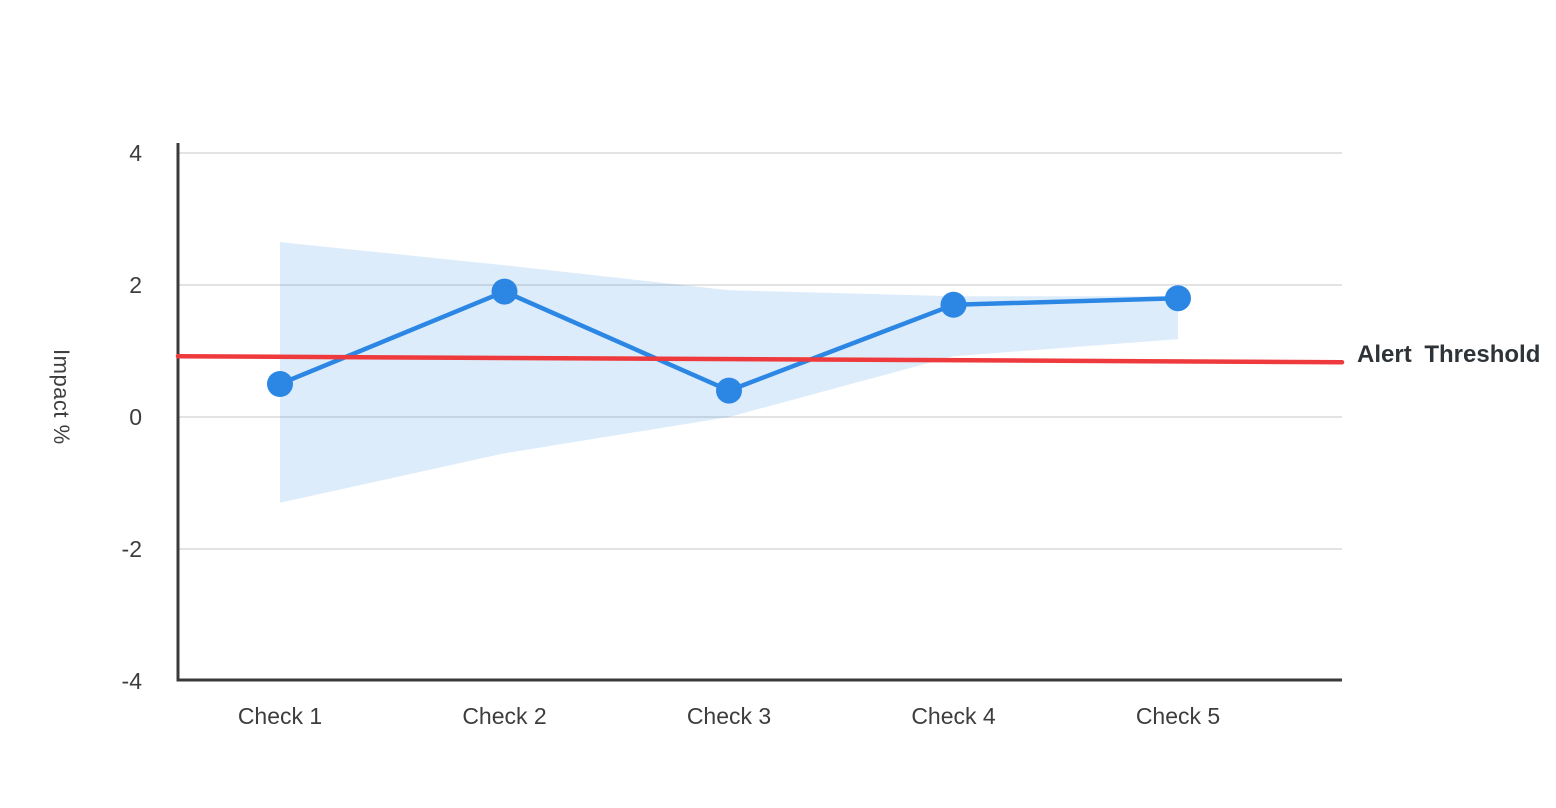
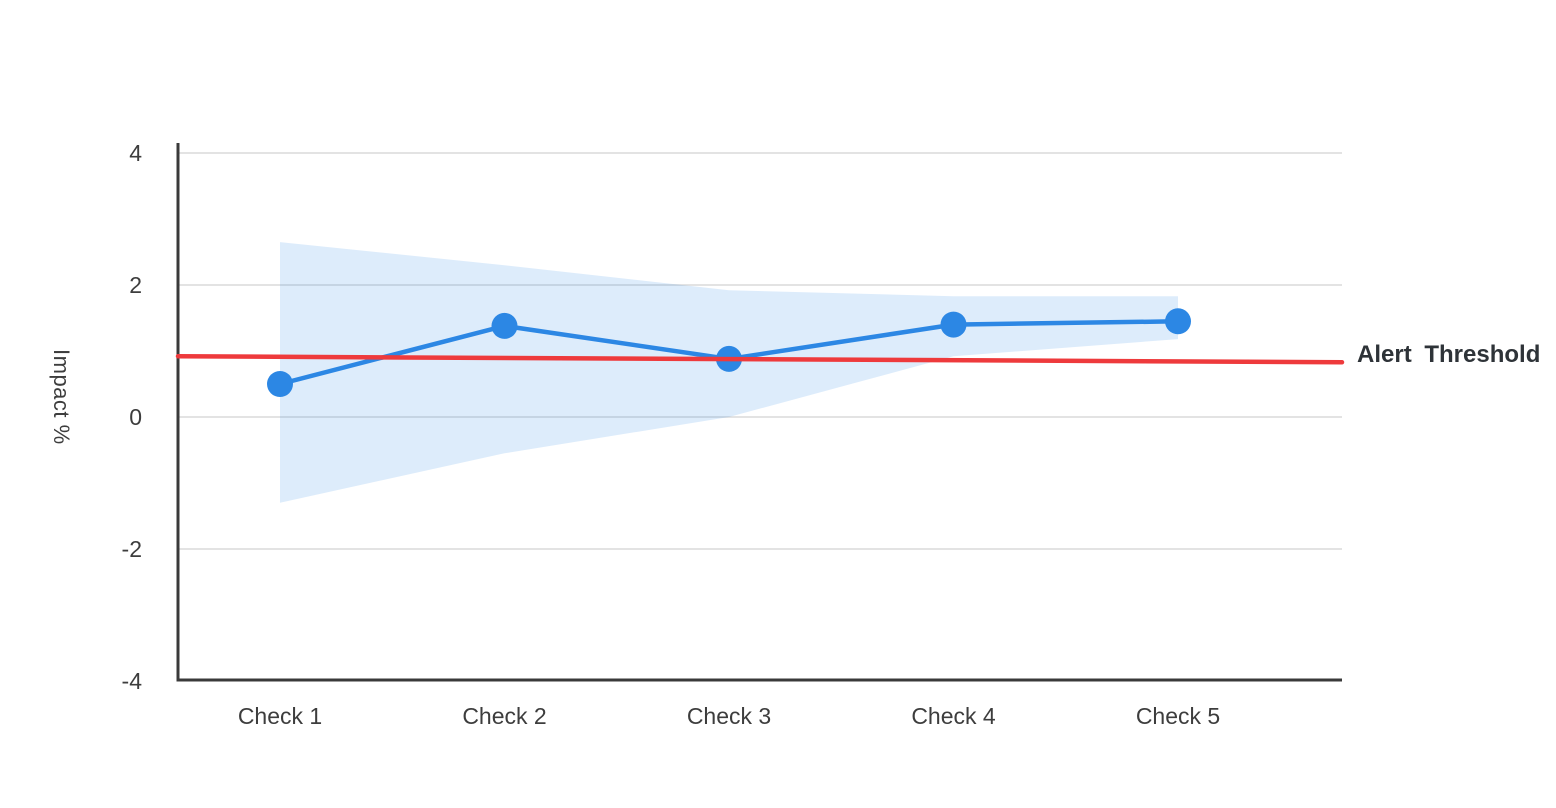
Check 2: 1.9 -> 1.4
Check 3: 0.4 -> 0.9
Check 4: 1.7 -> 1.4
Check 5: 1.8 -> 1.4
